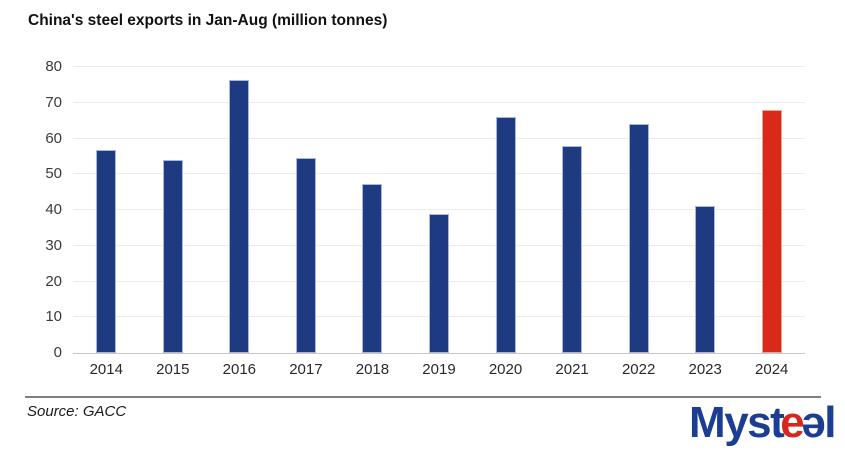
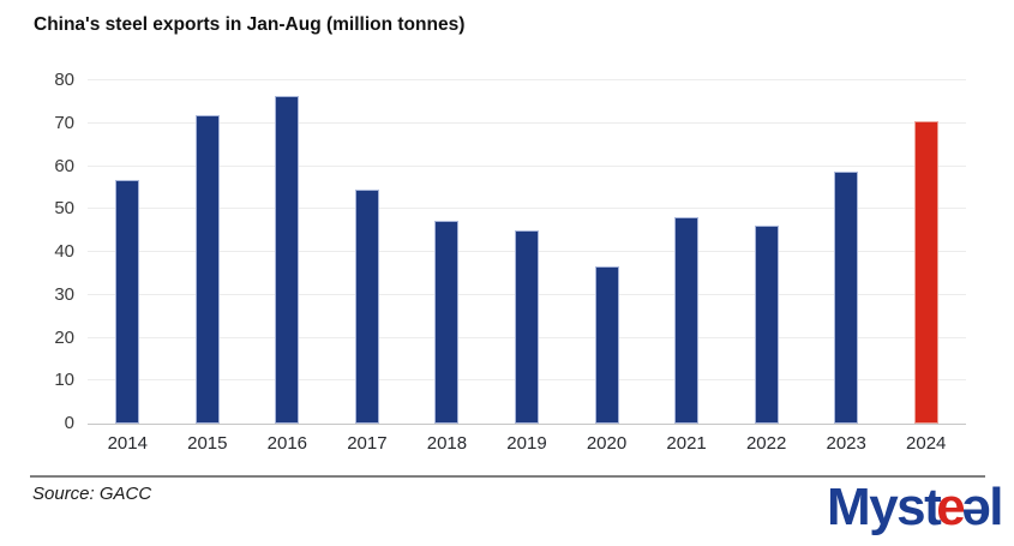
2015: 54 -> 72
2019: 39 -> 45
2020: 66 -> 37
2021: 58 -> 48
2022: 64 -> 46
2023: 41 -> 59
2024: 68 -> 71
